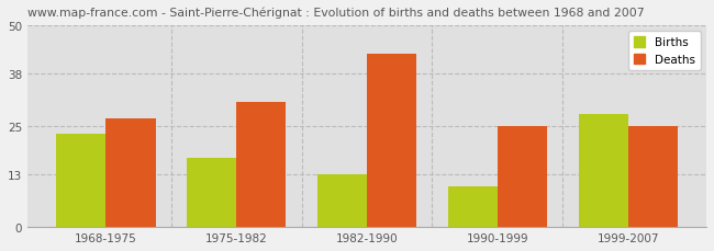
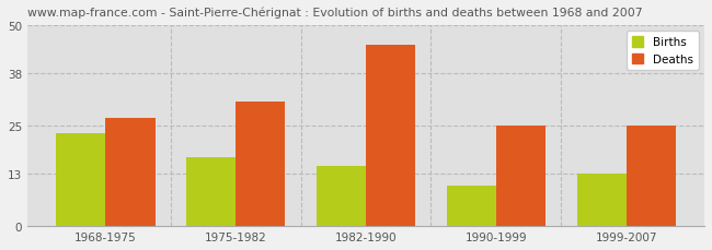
Births/1982-1990: 13 -> 15
Deaths/1982-1990: 43 -> 45
Births/1999-2007: 28 -> 13
